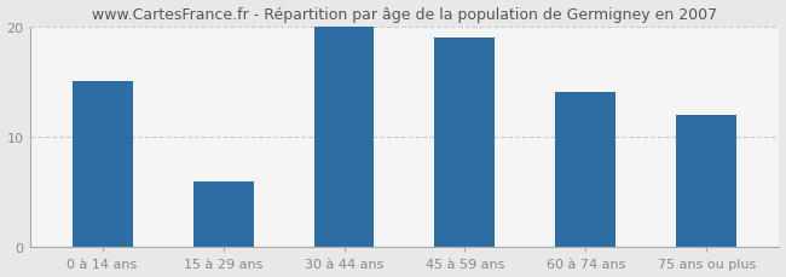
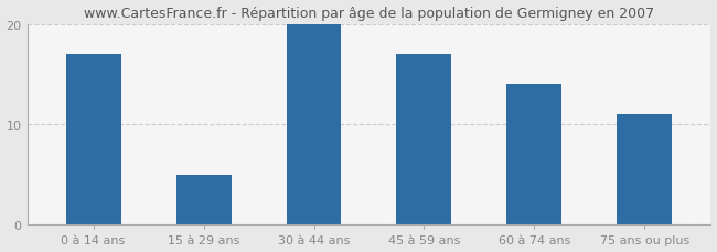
0 à 14 ans: 15 -> 17
15 à 29 ans: 6 -> 5
45 à 59 ans: 19 -> 17
75 ans ou plus: 12 -> 11
